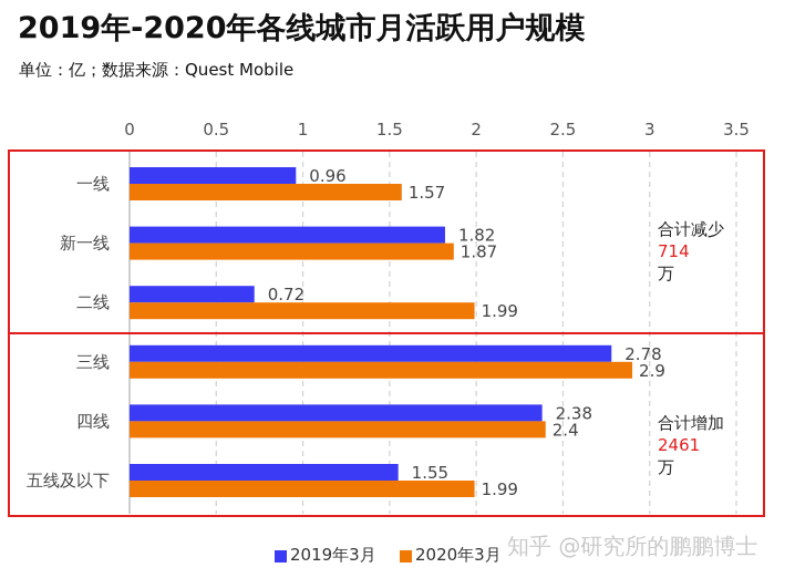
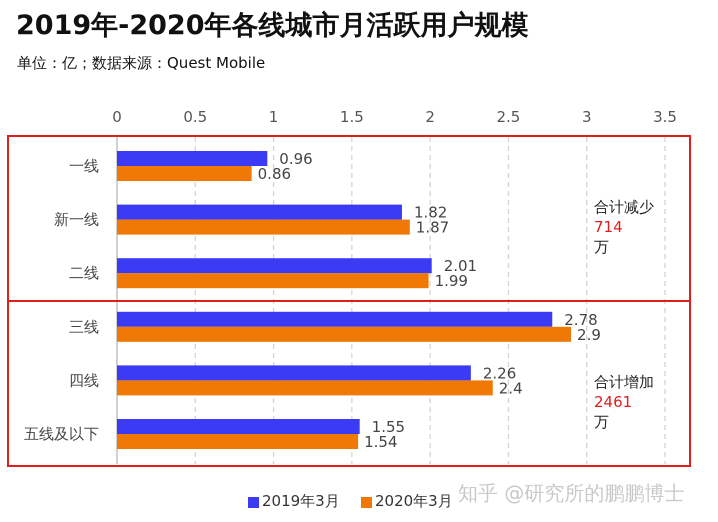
2020年3月/一线: 1.57 -> 0.86
2019年3月/二线: 0.72 -> 2.01
2019年3月/四线: 2.38 -> 2.26
2020年3月/五线及以下: 1.99 -> 1.54
